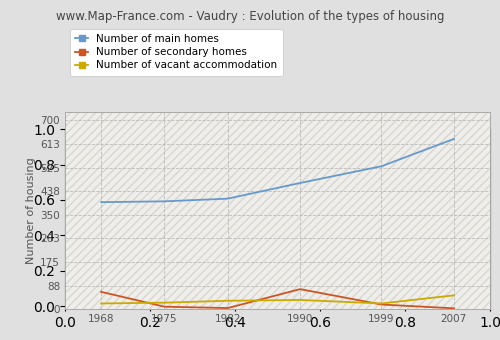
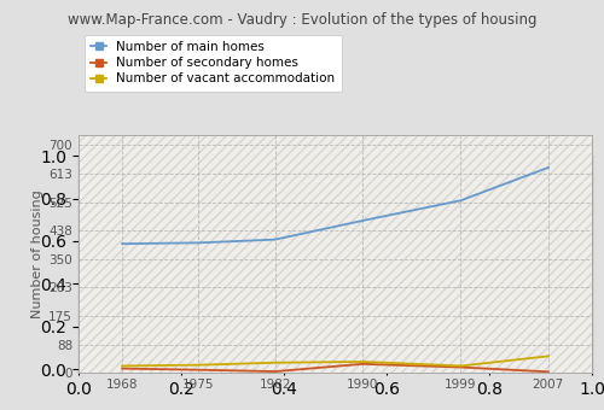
Number of secondary homes/1968: 65 -> 14
Number of secondary homes/1990: 75 -> 28
